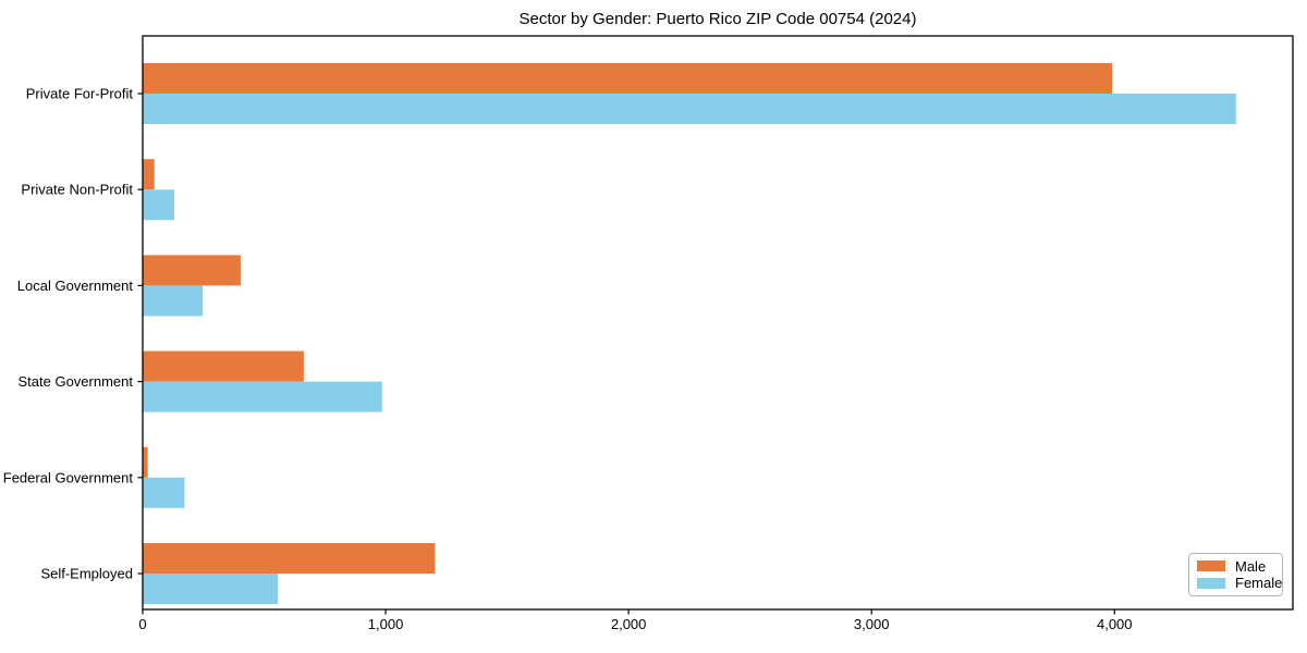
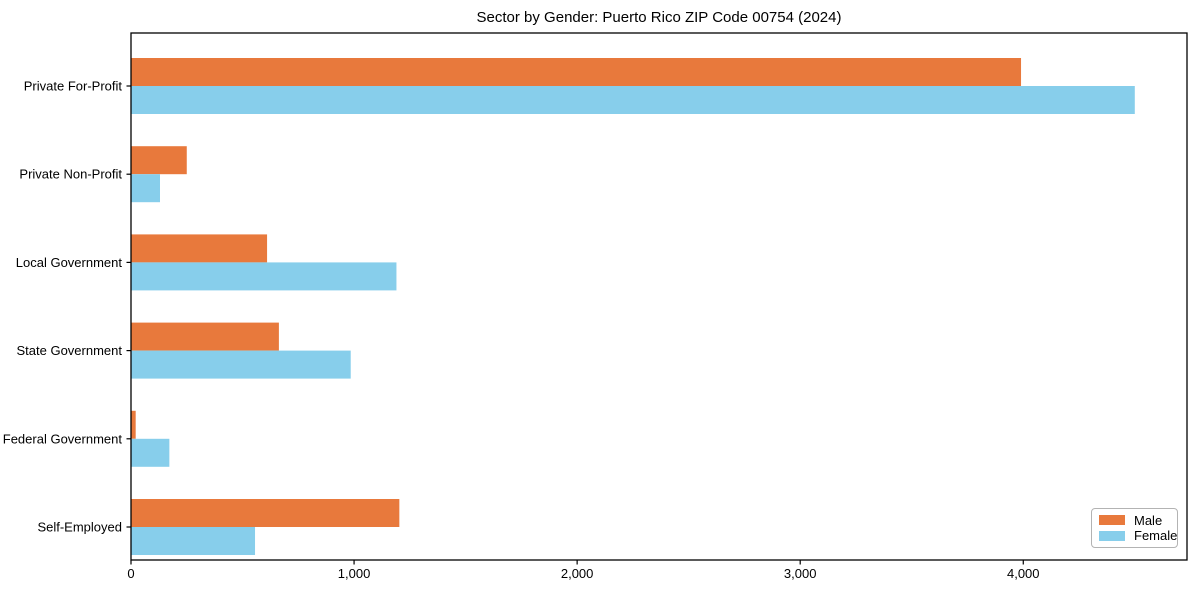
Male/Private Non-Profit: 50 -> 250
Male/Local Government: 400 -> 610
Female/Local Government: 250 -> 1190
